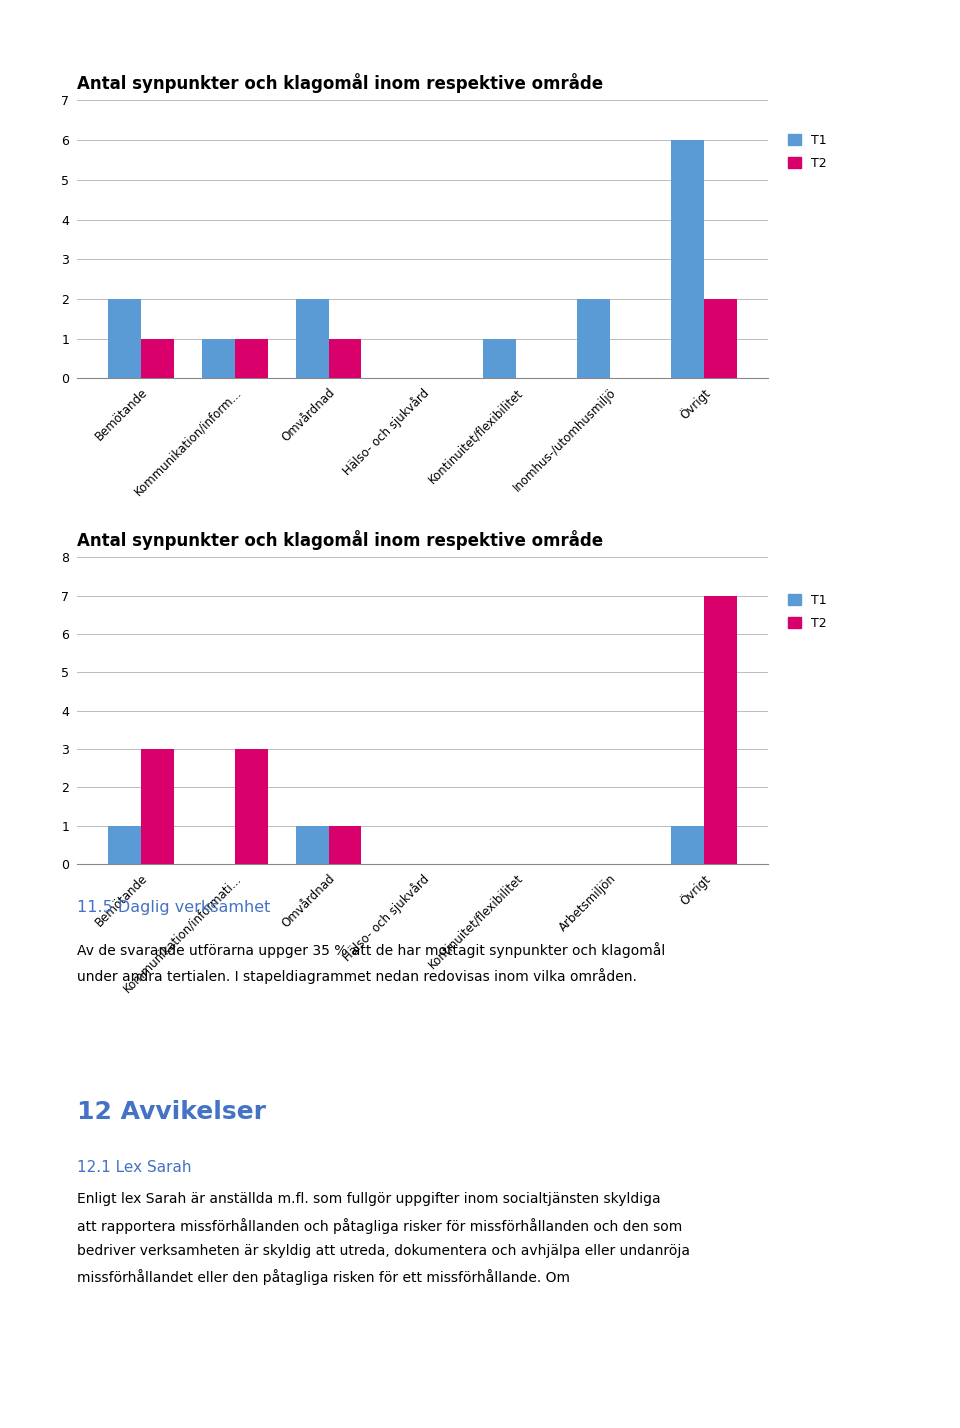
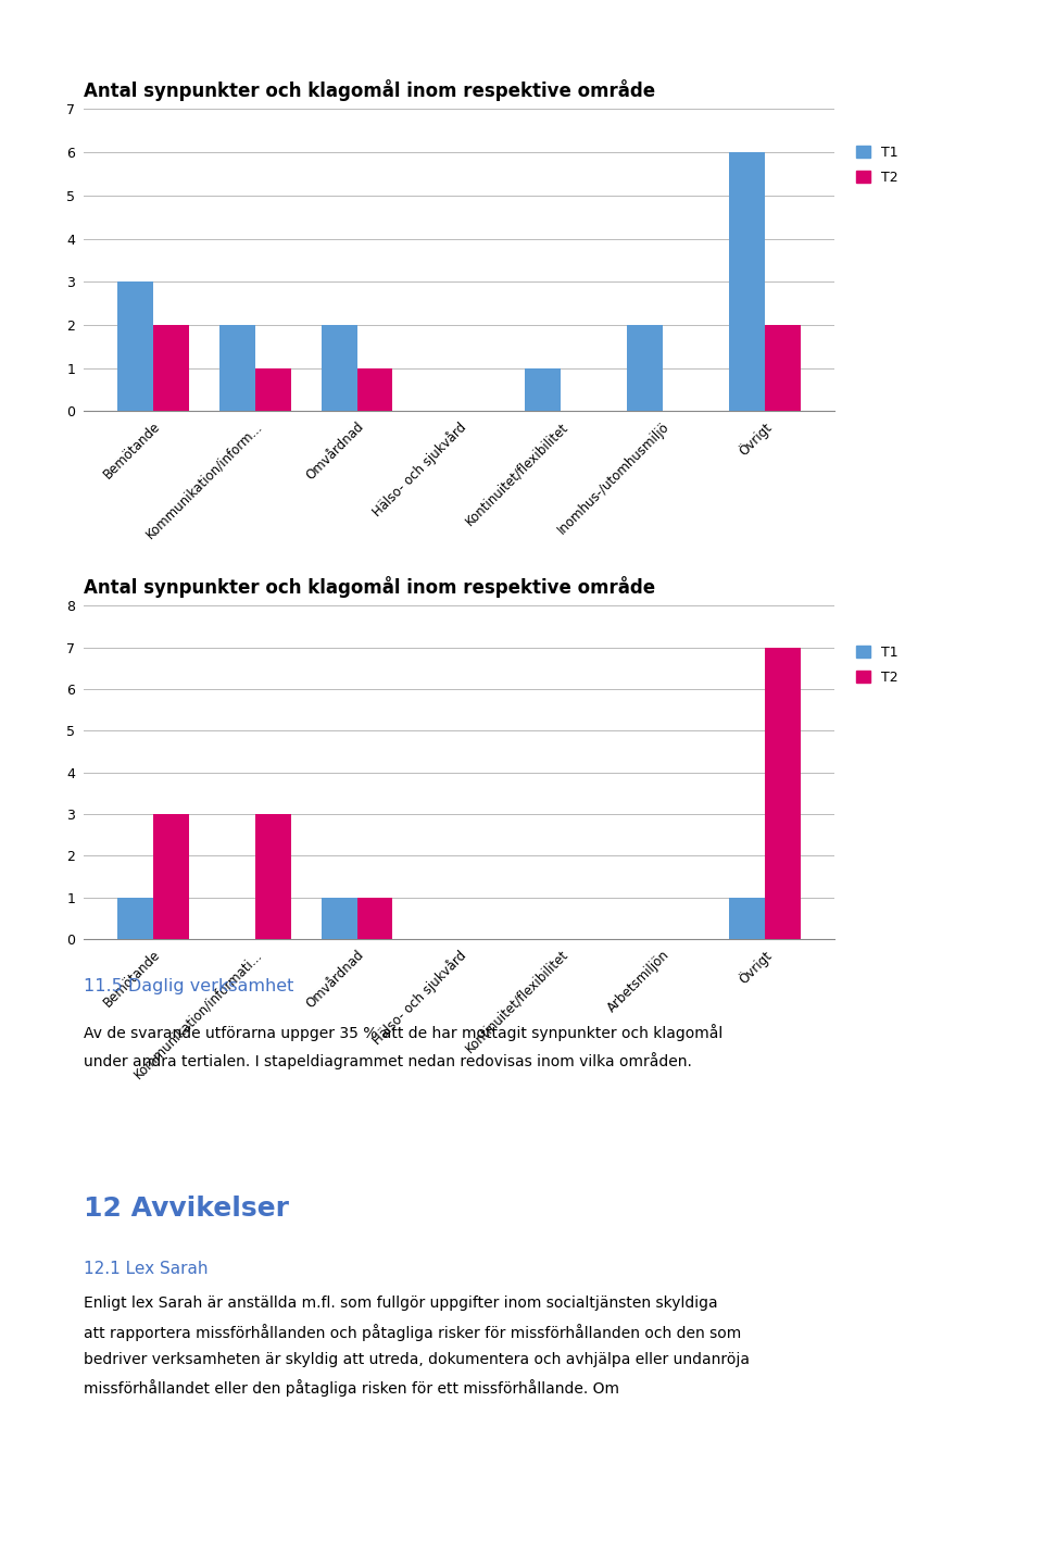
T1/Bemötande: 2 -> 3
T2/Bemötande: 1 -> 2
T1/Kommunikation/inform...: 1 -> 2
